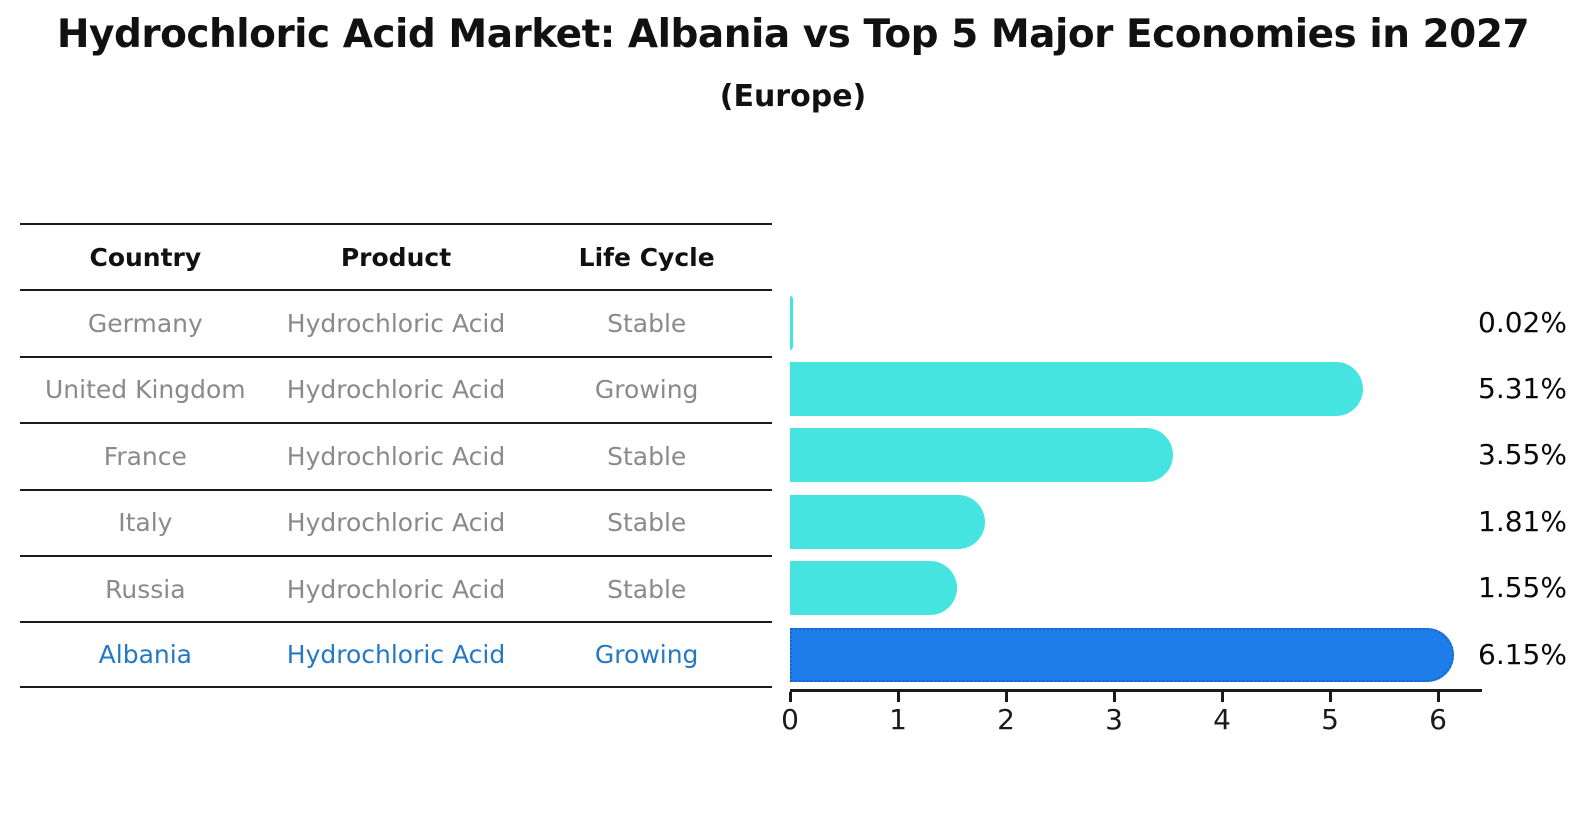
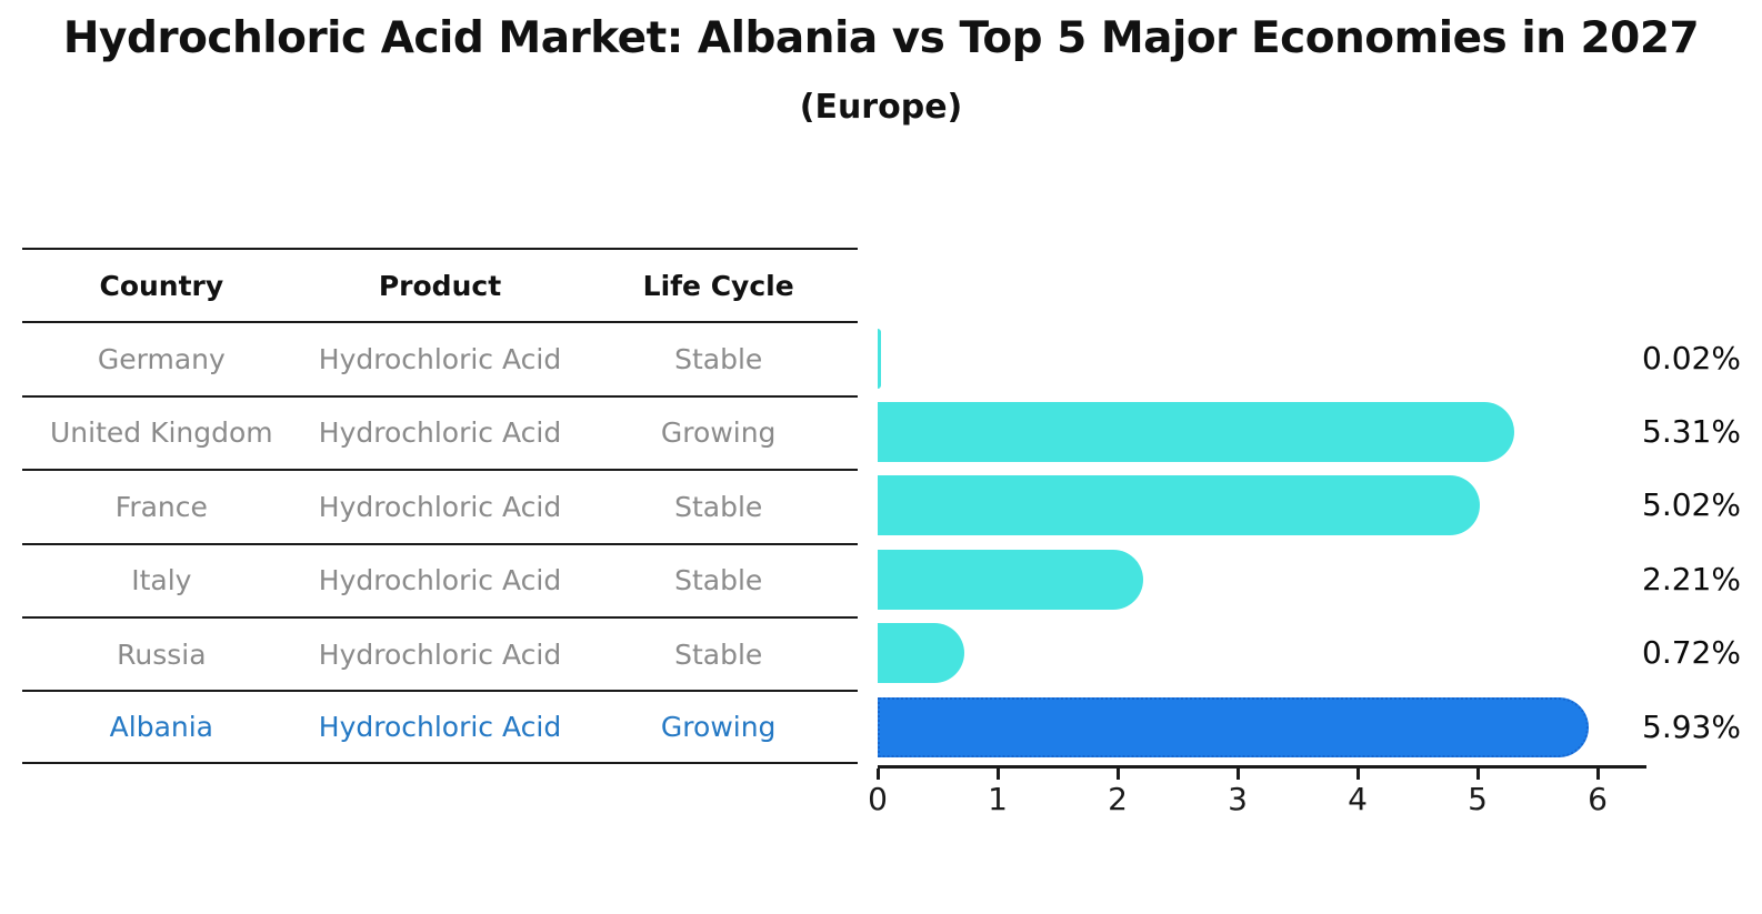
France: 3.55% -> 5.02%
Italy: 1.81% -> 2.21%
Russia: 1.55% -> 0.72%
Albania: 6.15% -> 5.93%
